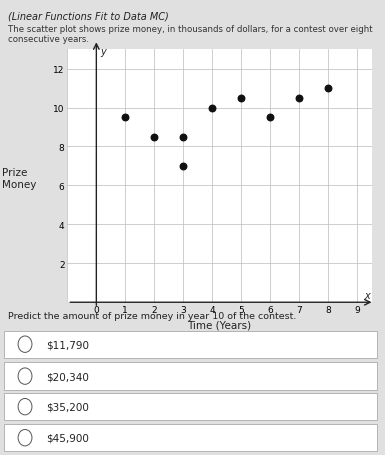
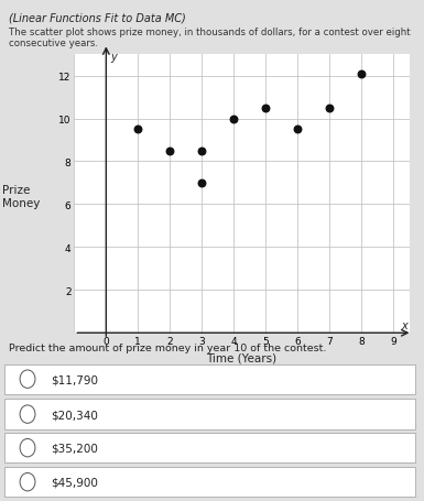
8: 11.0 -> 12.1
